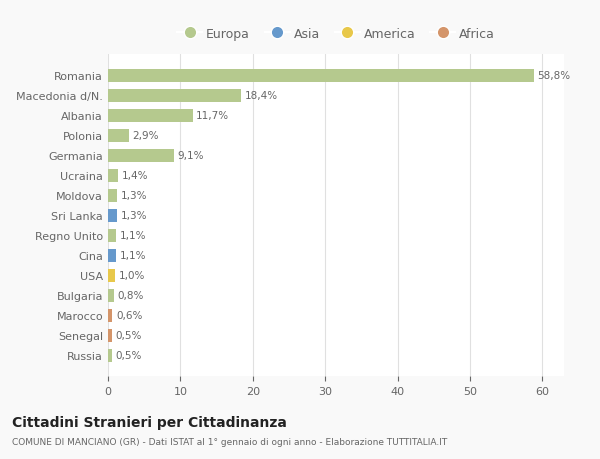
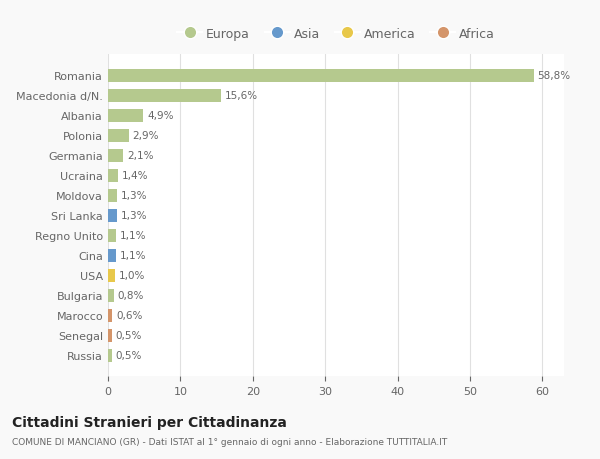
Macedonia d/N.: 18,4% -> 15,6%
Albania: 11,7% -> 4,9%
Germania: 9,1% -> 2,1%
